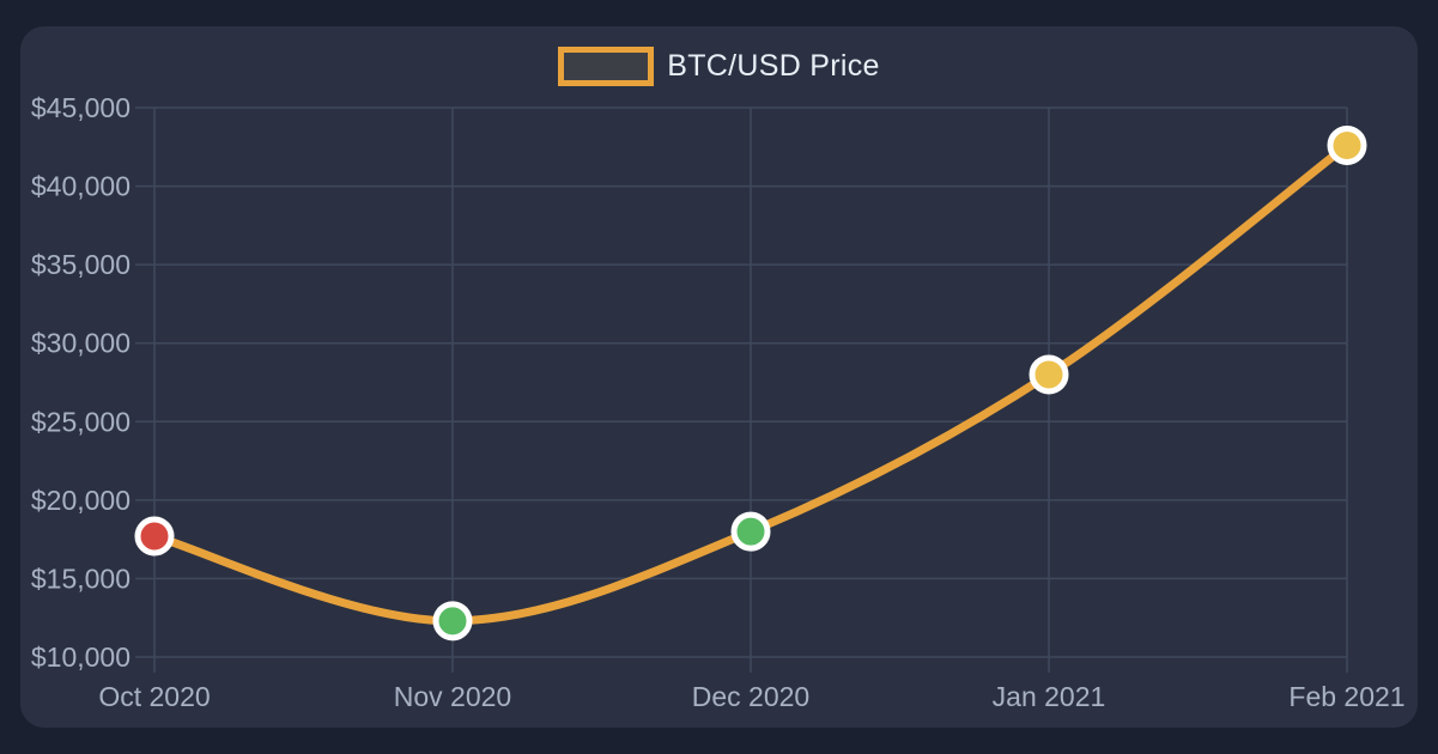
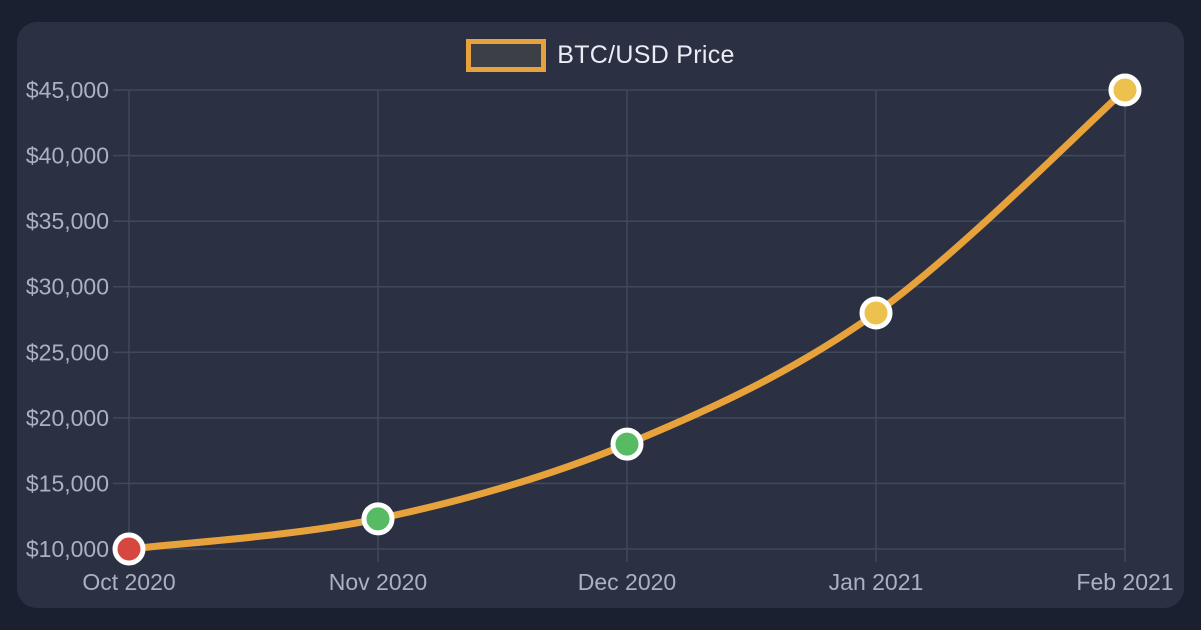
Oct 2020: $17700 -> $10000
Feb 2021: $42600 -> $45000
